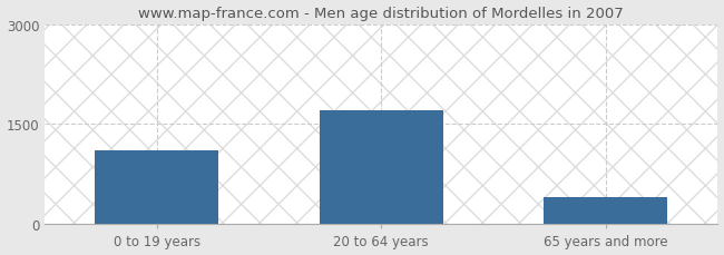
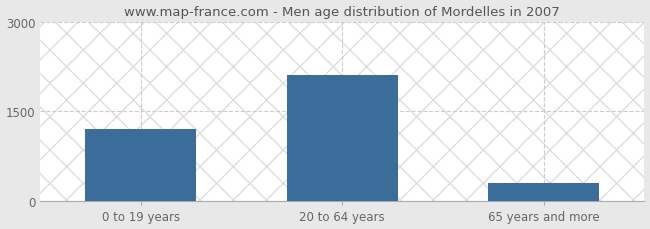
0 to 19 years: 1100 -> 1200
20 to 64 years: 1700 -> 2100
65 years and more: 400 -> 300
